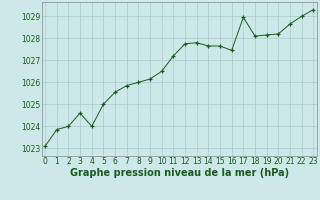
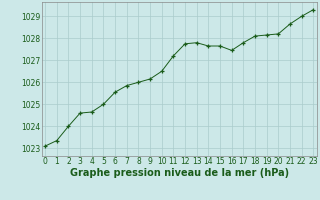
1: 1023.85 -> 1023.35
4: 1024.00 -> 1024.65
17: 1028.95 -> 1027.80
